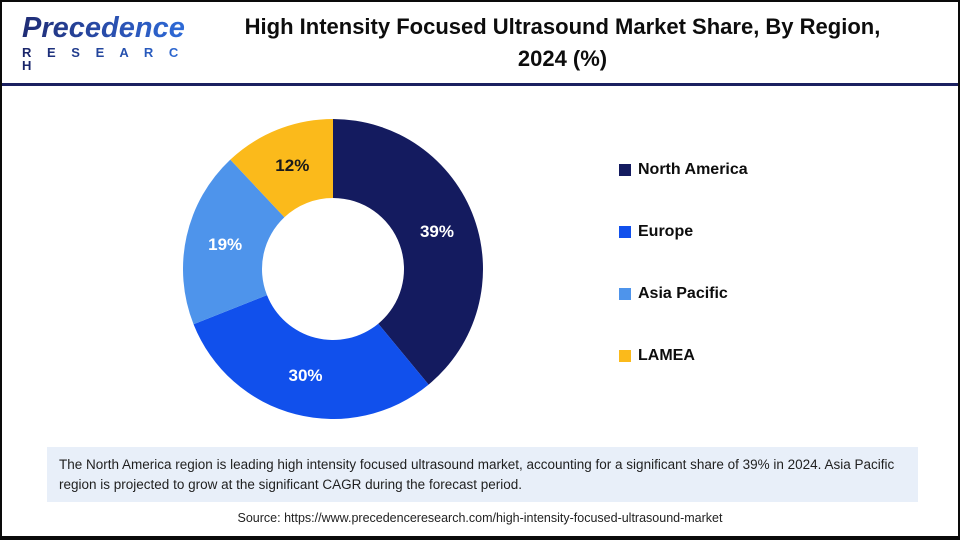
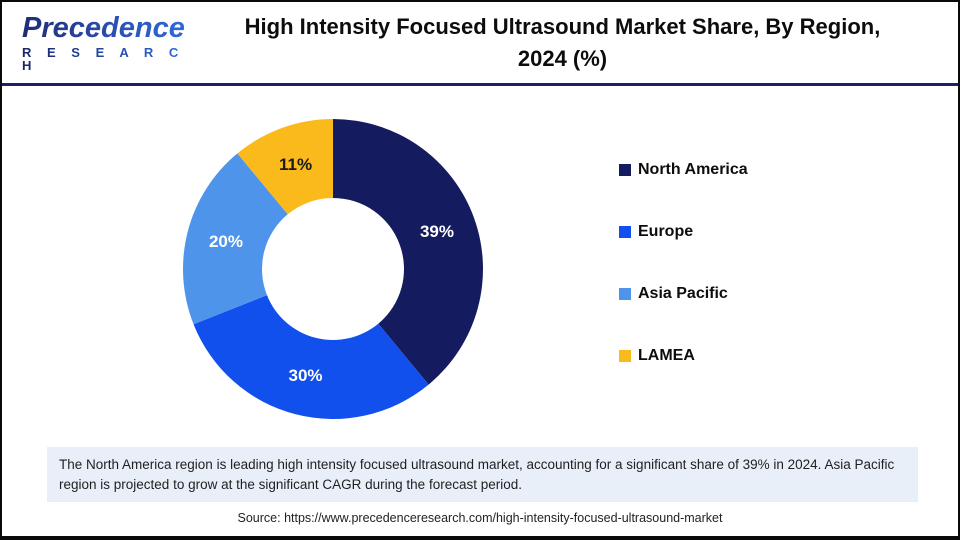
Asia Pacific: 19% -> 20%
LAMEA: 12% -> 11%
